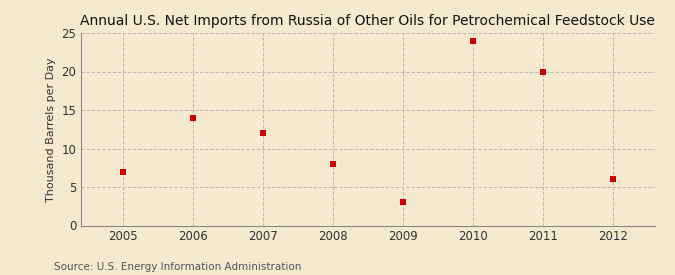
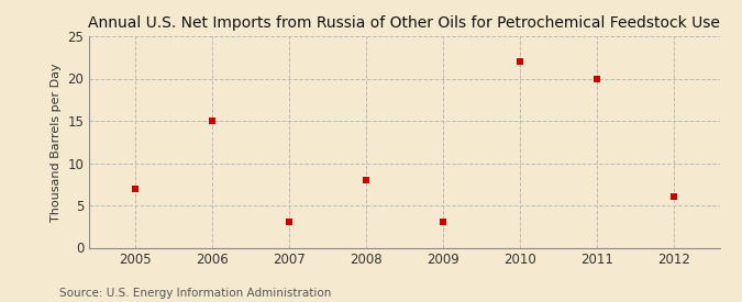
2006: 14 -> 15
2007: 12 -> 3
2010: 24 -> 22
